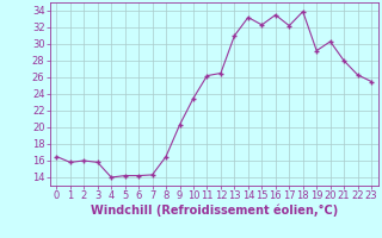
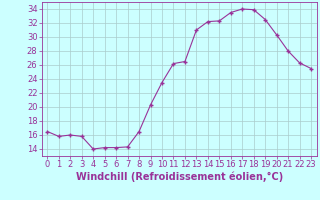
14: 33.2 -> 32.2
17: 32.2 -> 34.0
19: 29.2 -> 32.5
